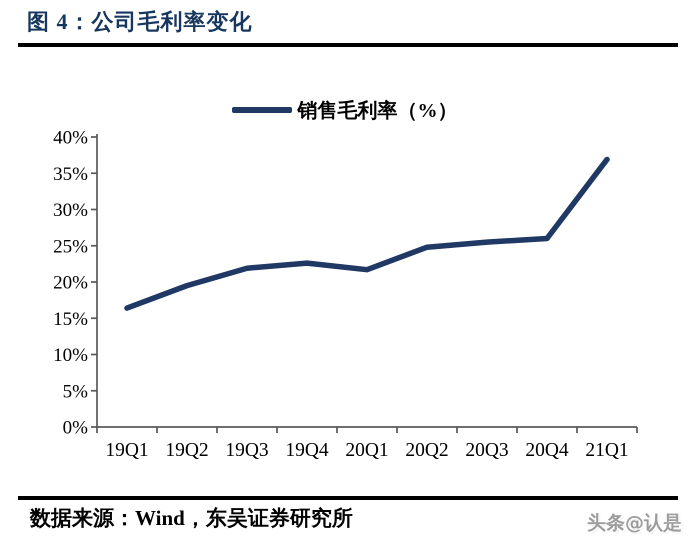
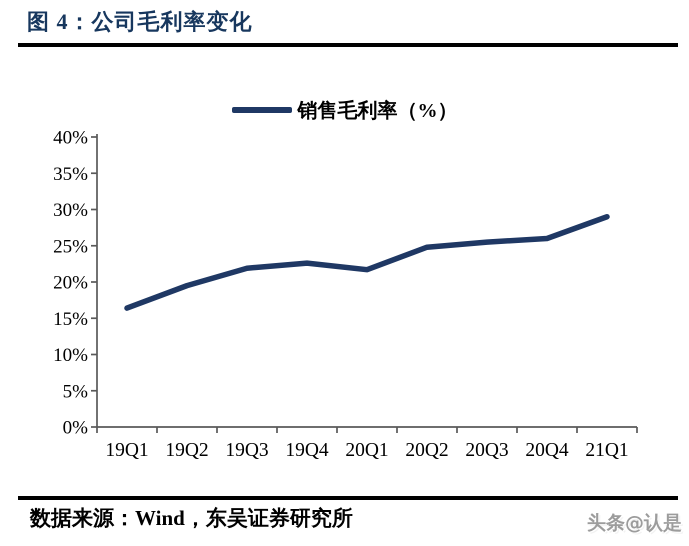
21Q1: 37% -> 29%
